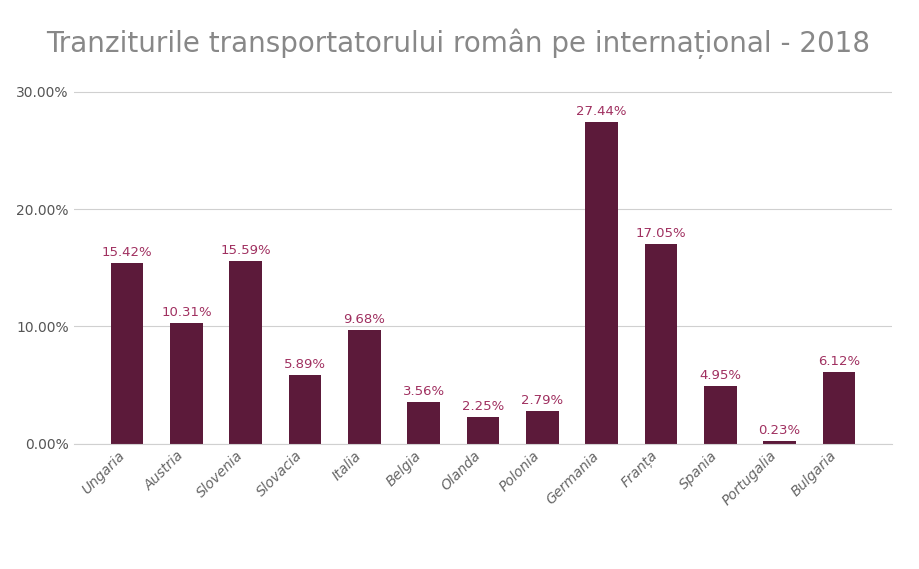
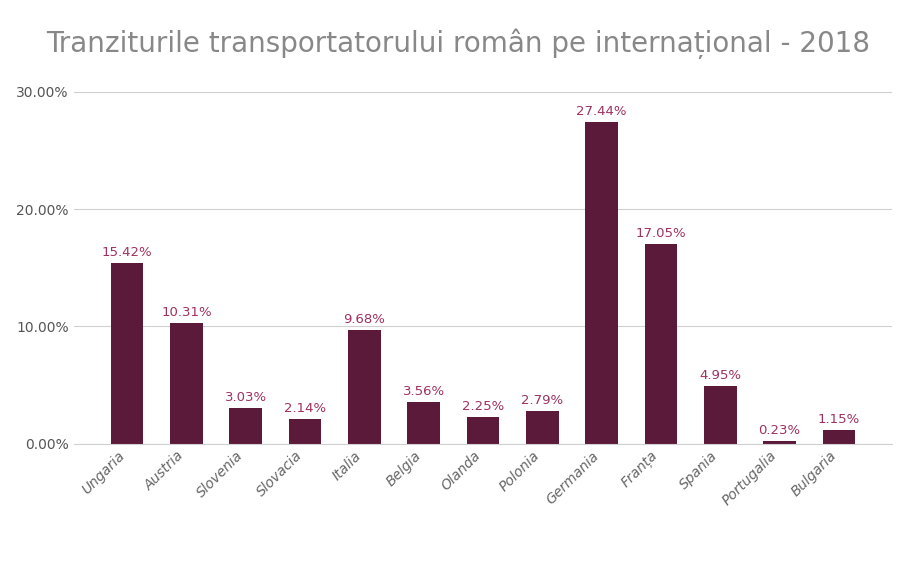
Slovenia: 15.59% -> 3.03%
Slovacia: 5.89% -> 2.14%
Bulgaria: 6.12% -> 1.15%
